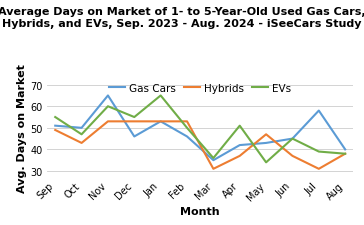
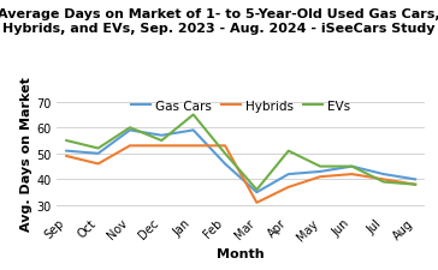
Hybrids/Oct: 43 -> 46
EVs/Oct: 47 -> 52
Gas Cars/Nov: 65 -> 59
Gas Cars/Dec: 46 -> 57
Gas Cars/Jan: 53 -> 59
Hybrids/May: 47 -> 41
EVs/May: 34 -> 45
Hybrids/Jun: 37 -> 42
Gas Cars/Jul: 58 -> 42
Hybrids/Jul: 31 -> 40
